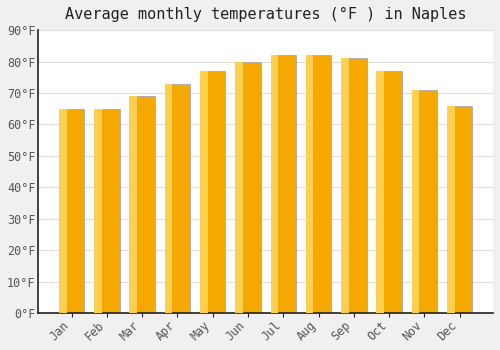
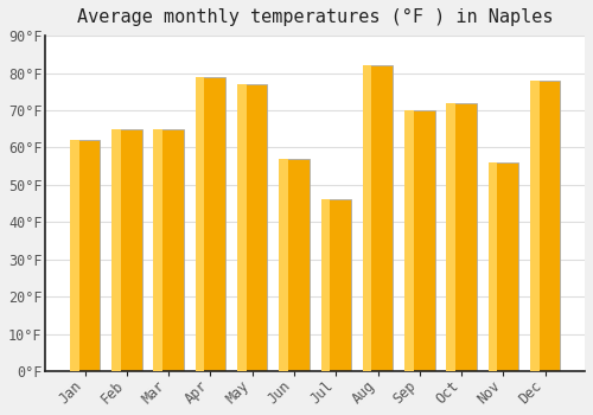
Jan: 65°F -> 62°F
Mar: 69°F -> 65°F
Apr: 73°F -> 79°F
Jun: 80°F -> 57°F
Jul: 82°F -> 46°F
Sep: 81°F -> 70°F
Oct: 77°F -> 72°F
Nov: 71°F -> 56°F
Dec: 66°F -> 78°F
